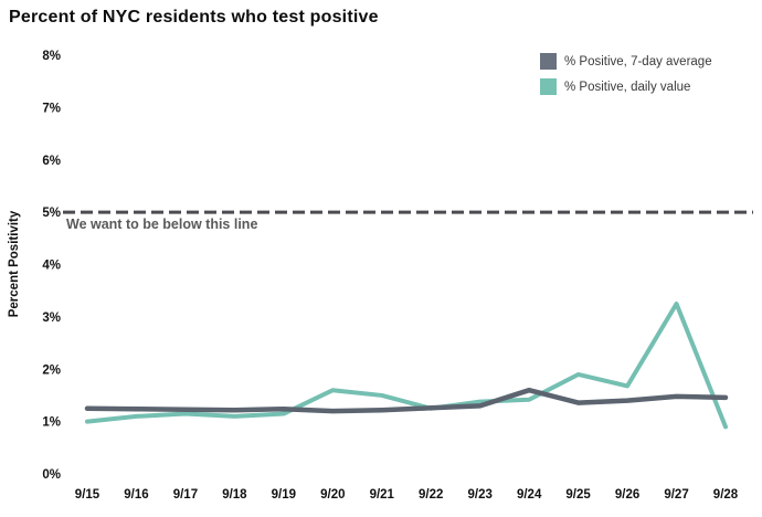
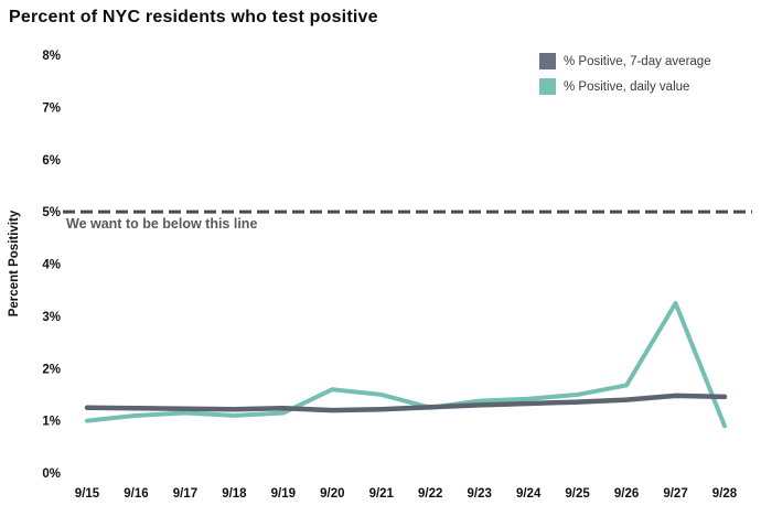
% Positive, 7-day average/9/24: 1.6% -> 1.3%
% Positive, daily value/9/25: 1.9% -> 1.5%
